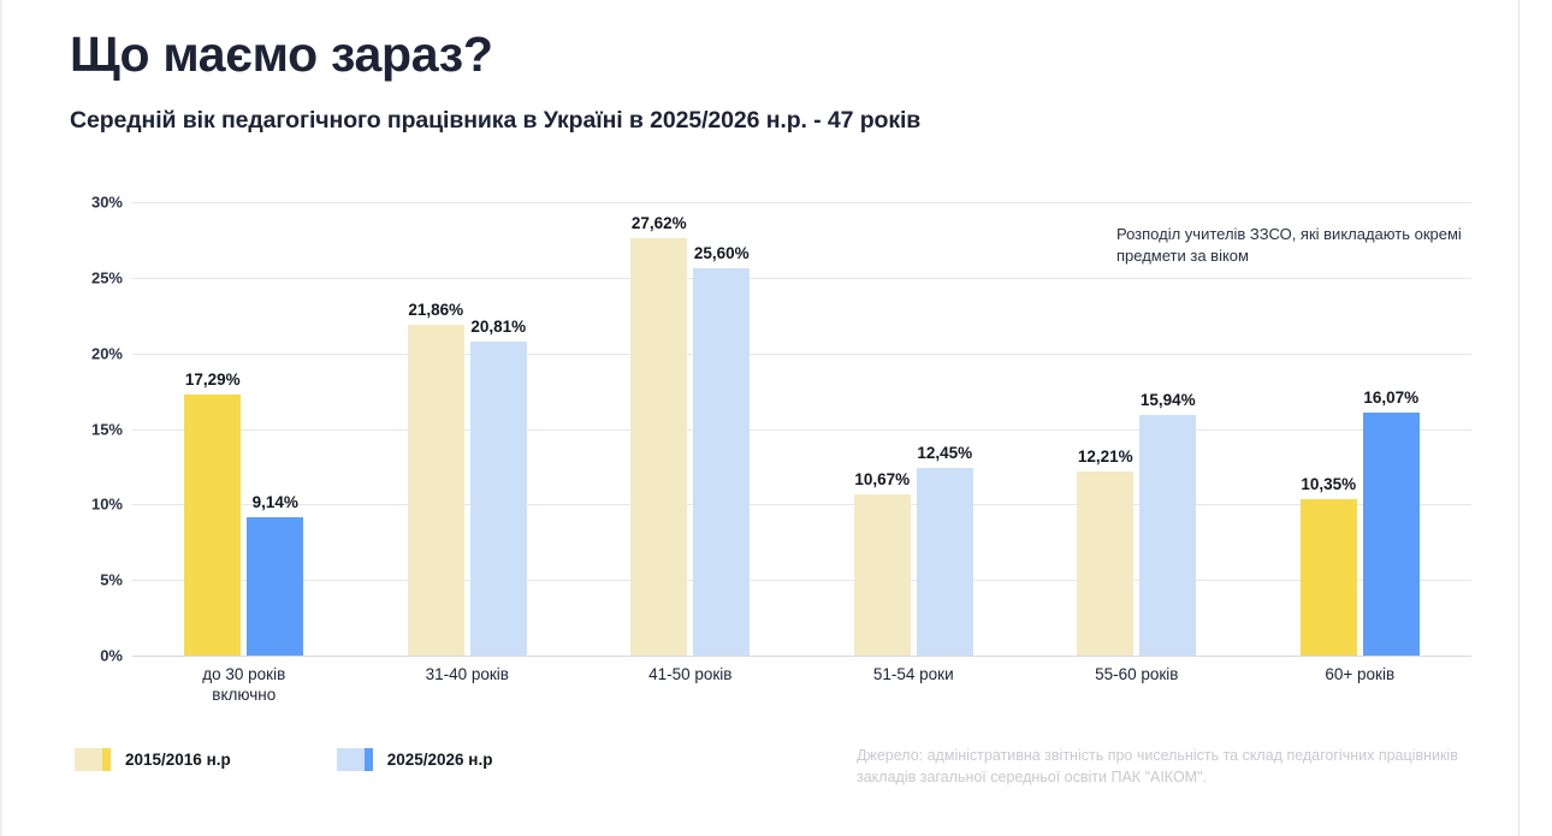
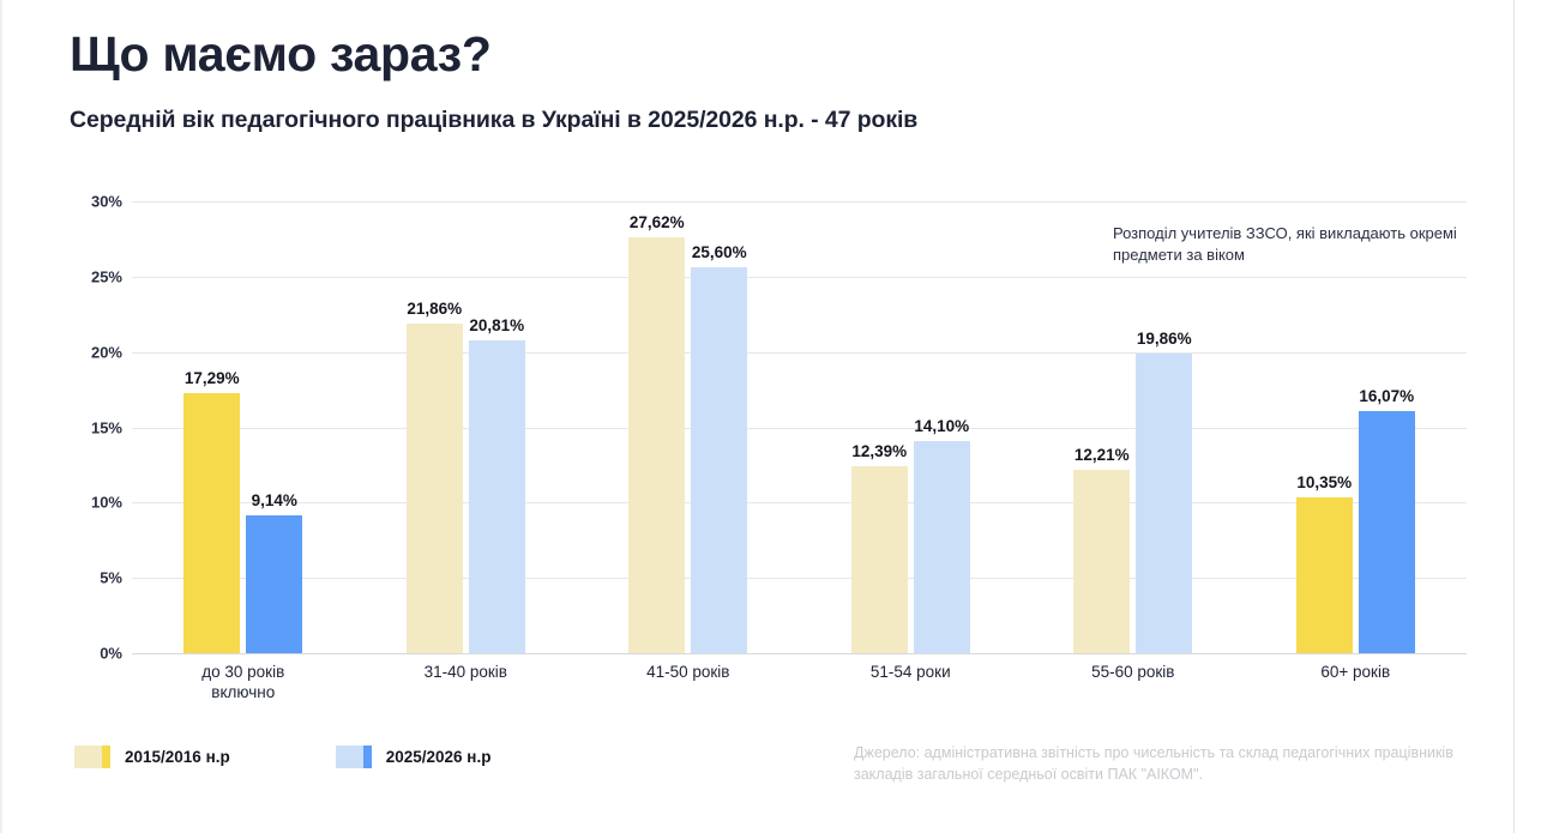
2015/2016 н.р/51-54 роки: 10,67% -> 12,39%
2025/2026 н.р/51-54 роки: 12,45% -> 14,10%
2025/2026 н.р/55-60 років: 15,94% -> 19,86%
